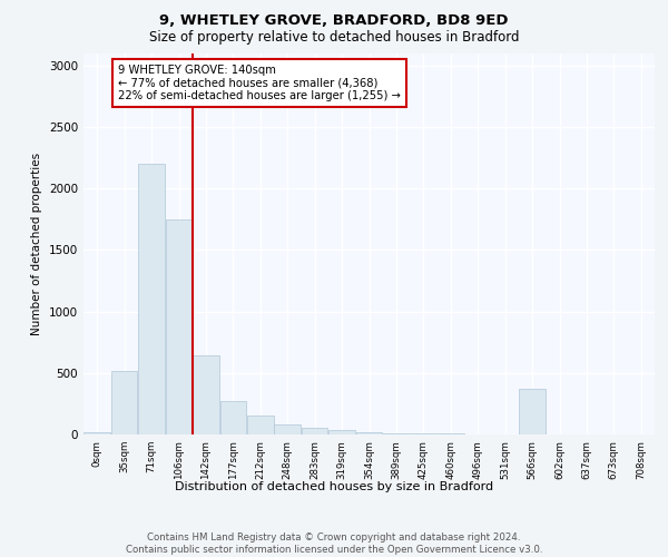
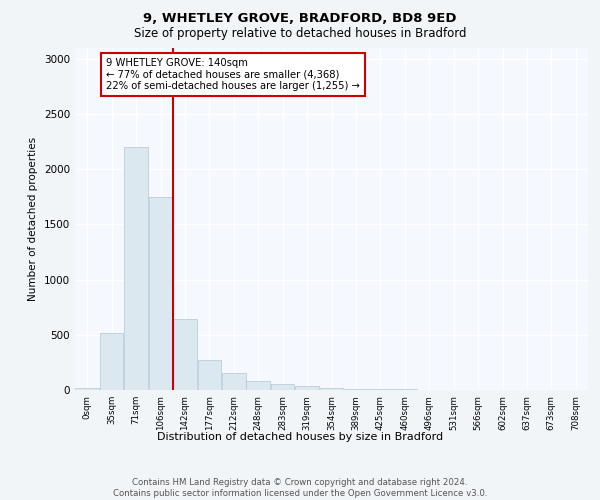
566sqm: 370 -> 0
